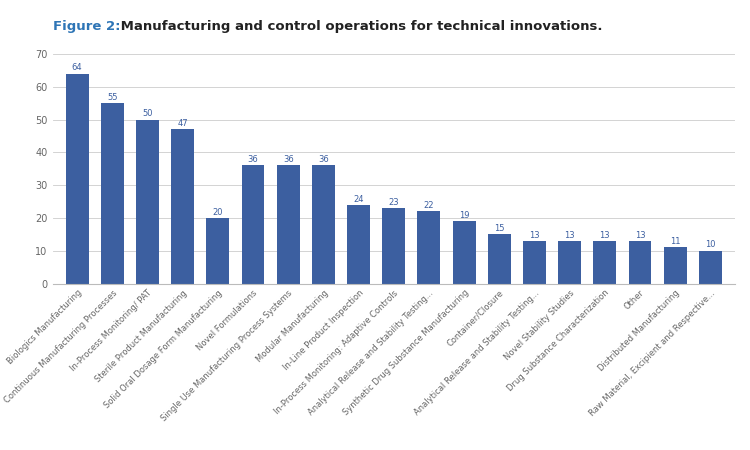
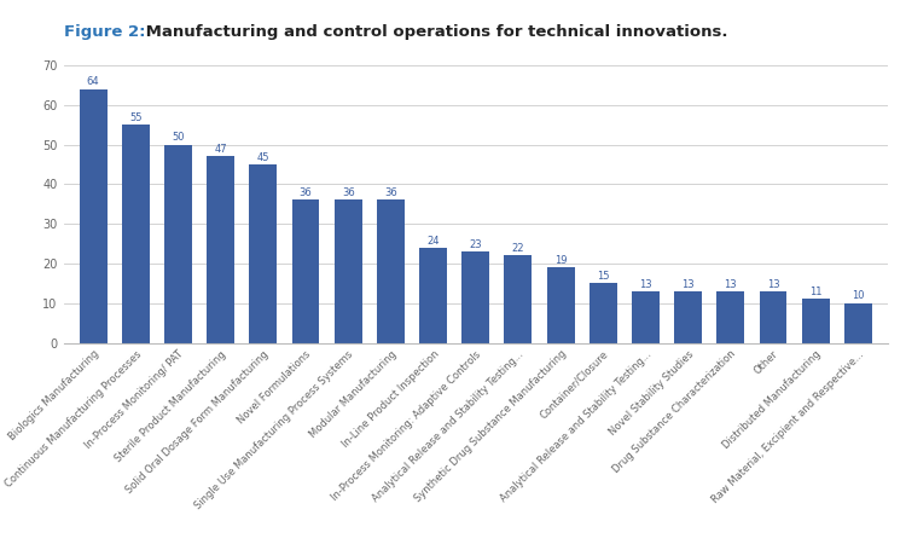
Solid Oral Dosage Form Manufacturing: 20 -> 45
